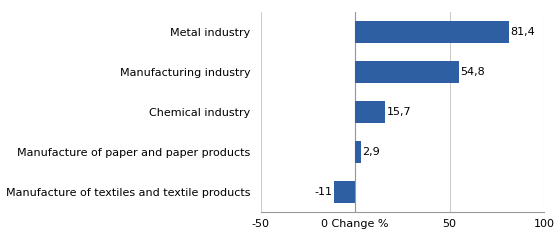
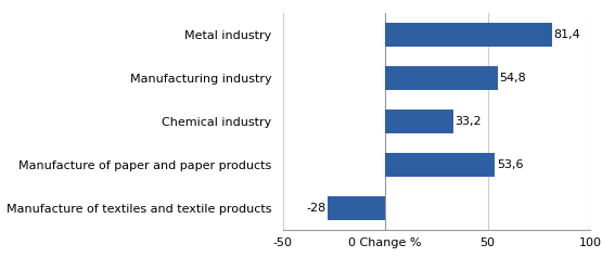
Chemical industry: 15,7 -> 33,2
Manufacture of paper and paper products: 2,9 -> 53,6
Manufacture of textiles and textile products: -11 -> -28
